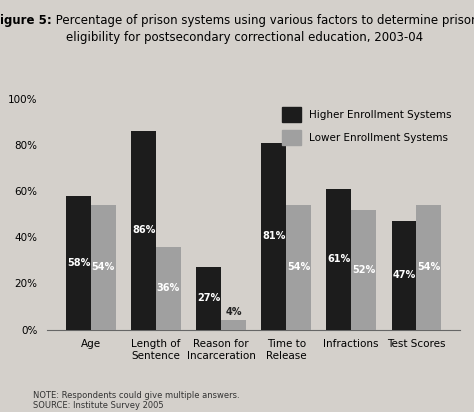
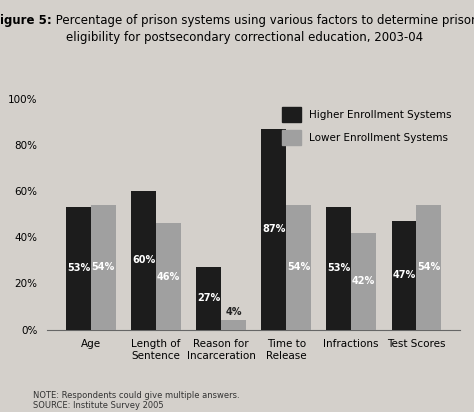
Higher Enrollment Systems/Age: 58% -> 53%
Higher Enrollment Systems/Length of Sentence: 86% -> 60%
Lower Enrollment Systems/Length of Sentence: 36% -> 46%
Higher Enrollment Systems/Time to Release: 81% -> 87%
Higher Enrollment Systems/Infractions: 61% -> 53%
Lower Enrollment Systems/Infractions: 52% -> 42%
